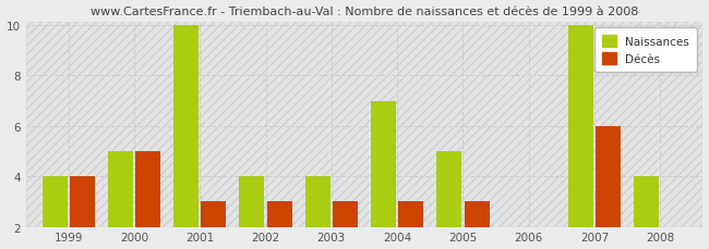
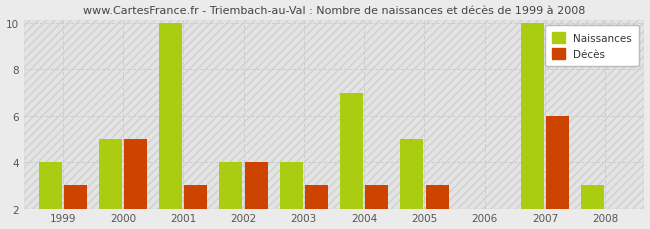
Décès/1999: 4 -> 3
Décès/2002: 3 -> 4
Naissances/2008: 4 -> 3
